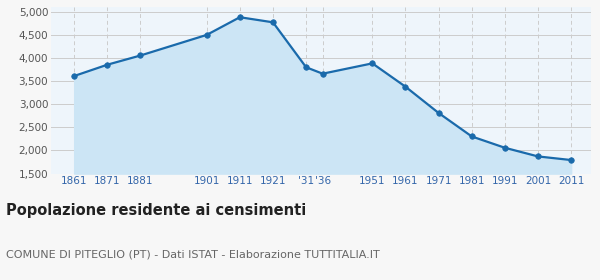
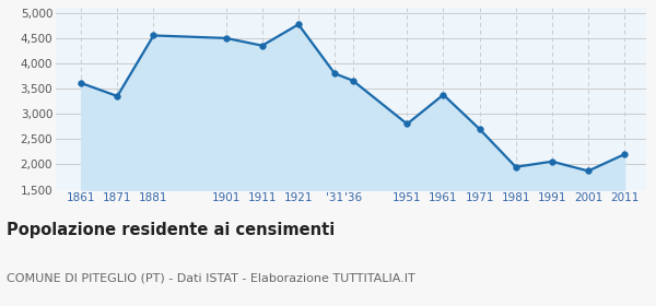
1871: 3,850 -> 3,350
1881: 4,050 -> 4,550
1911: 4,880 -> 4,350
1951: 3,880 -> 2,800
1971: 2,810 -> 2,700
1981: 2,300 -> 1,950
2011: 1,790 -> 2,200
